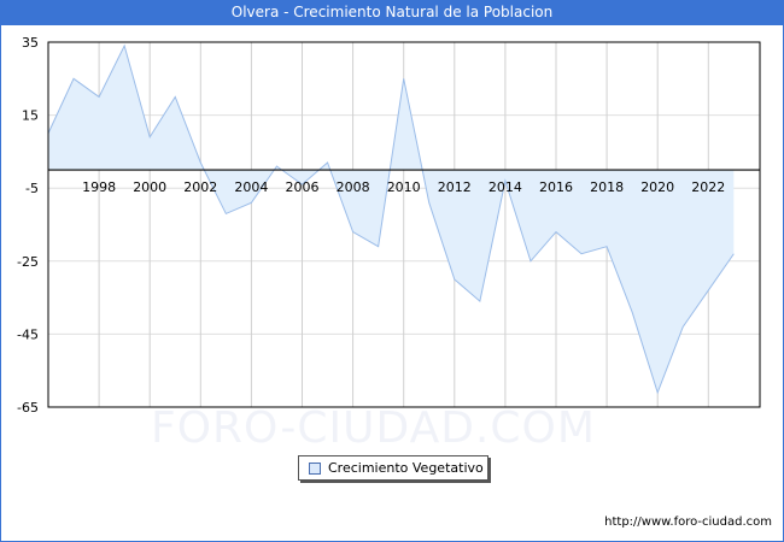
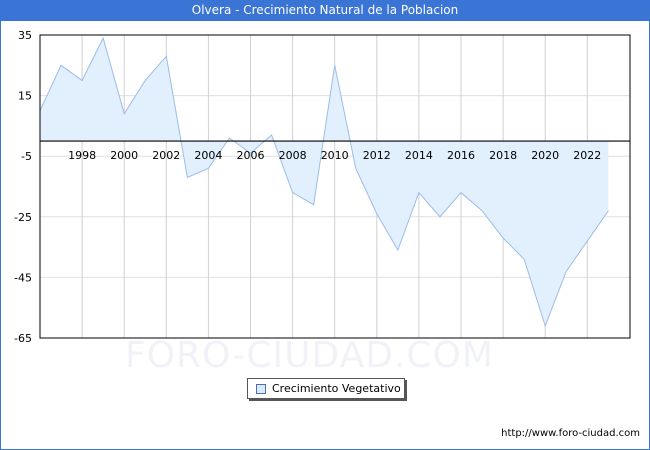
2002: 2 -> 28
2012: -30 -> -24
2014: -3 -> -17
2018: -21 -> -32
